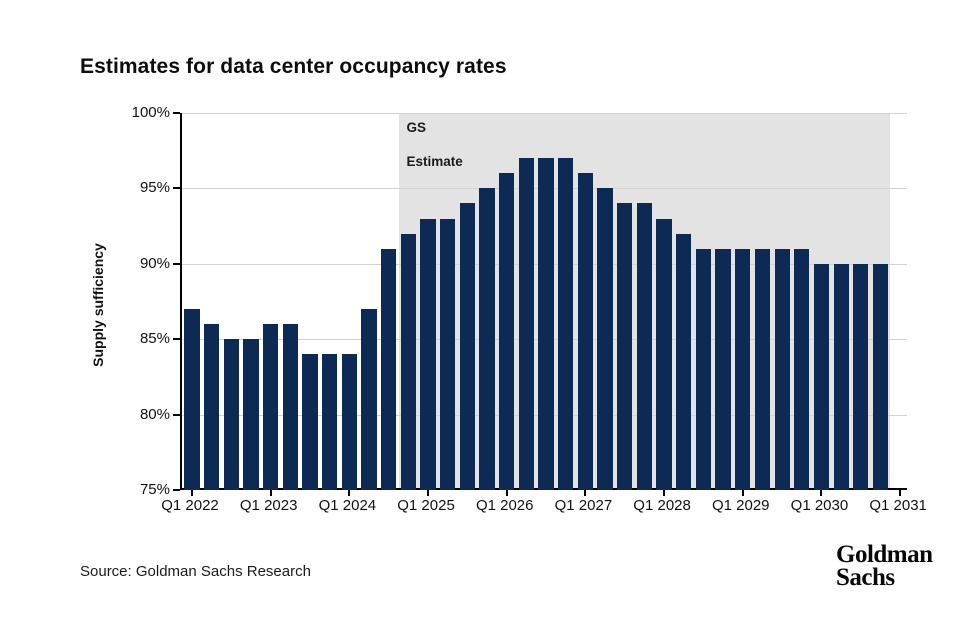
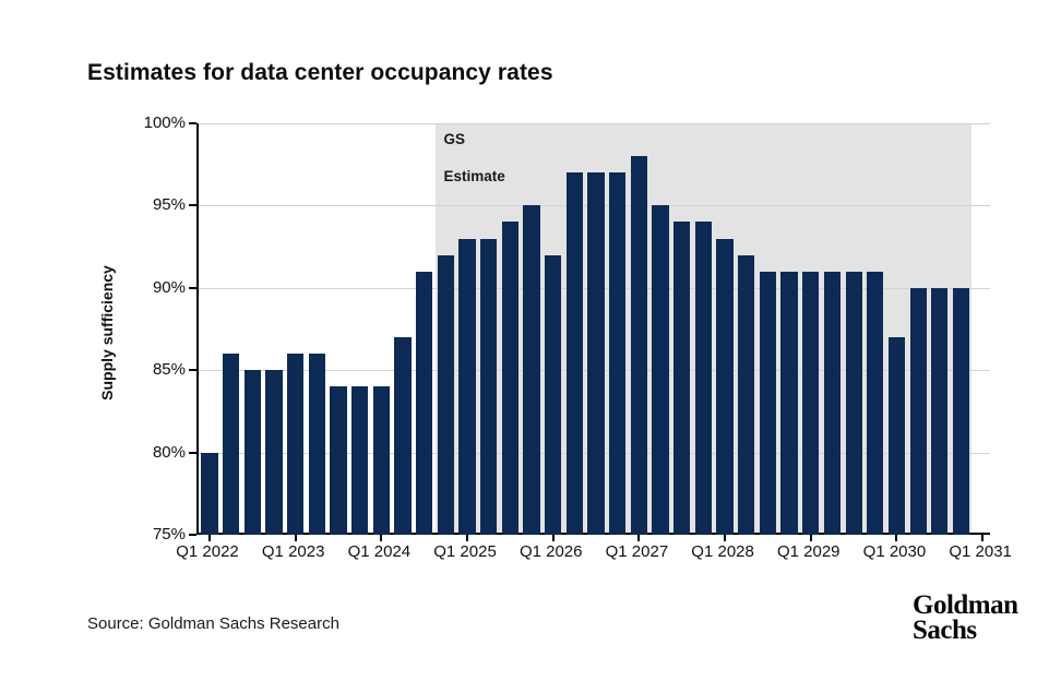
Q1 2022: 87% -> 80%
Q1 2026: 96% -> 92%
Q1 2027: 96% -> 98%
Q1 2030: 90% -> 87%
